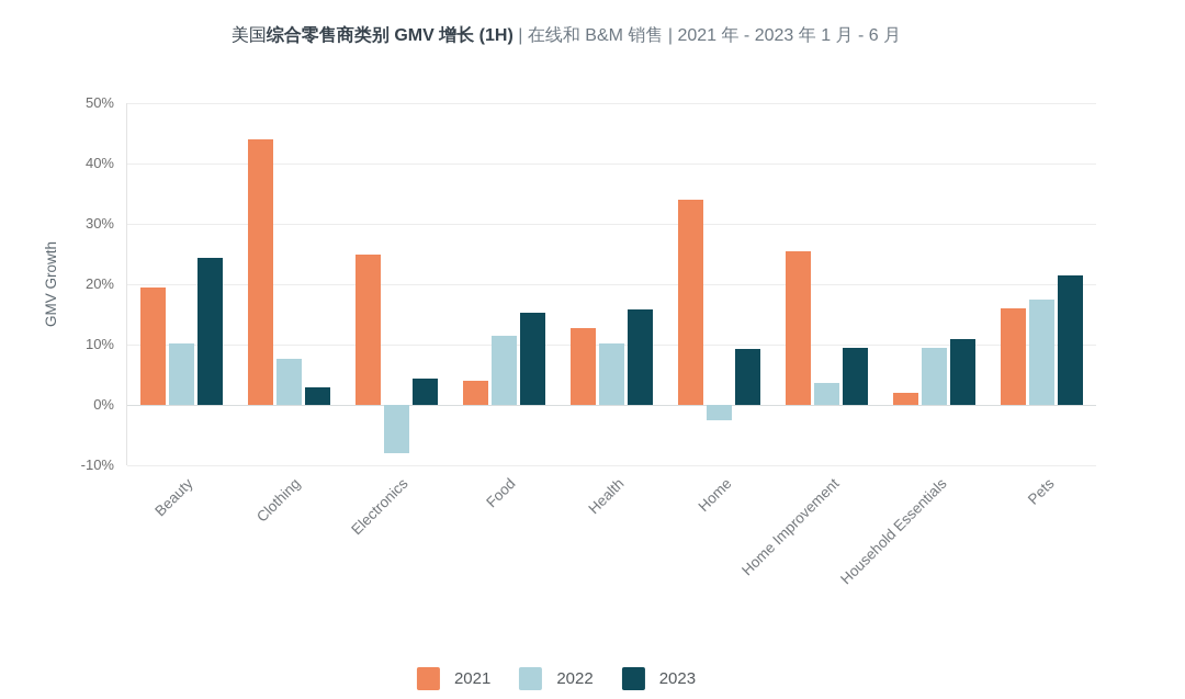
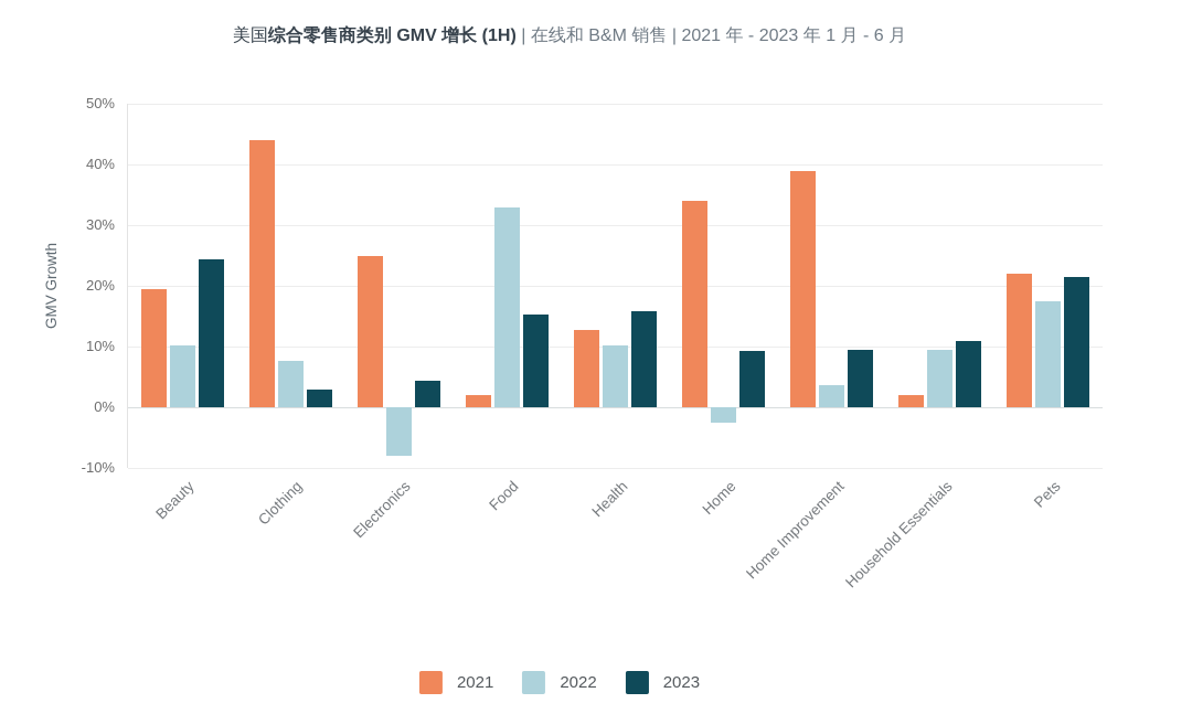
2021/Food: 4% -> 2%
2022/Food: 12% -> 33%
2021/Home Improvement: 26% -> 39%
2021/Pets: 16% -> 22%
